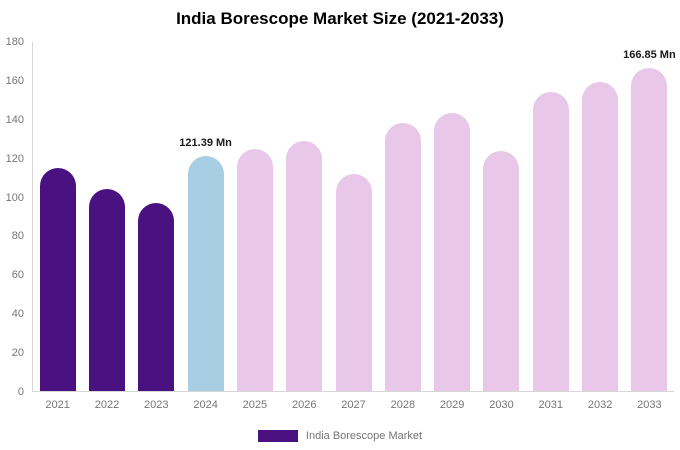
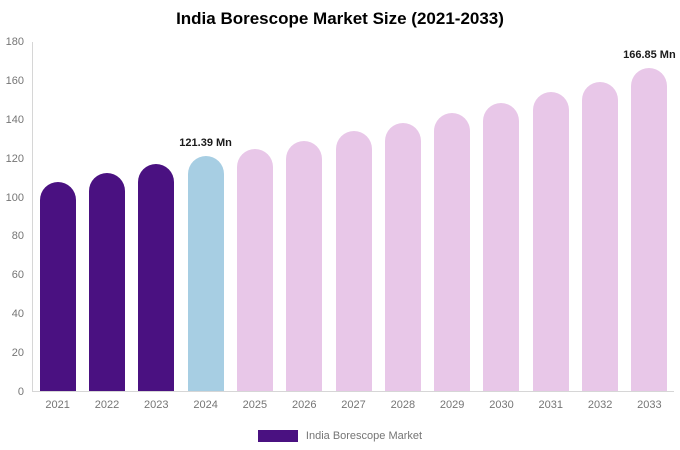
2021: 115 -> 108
2022: 104 -> 112
2023: 97 -> 117
2027: 112 -> 134
2030: 124 -> 148
